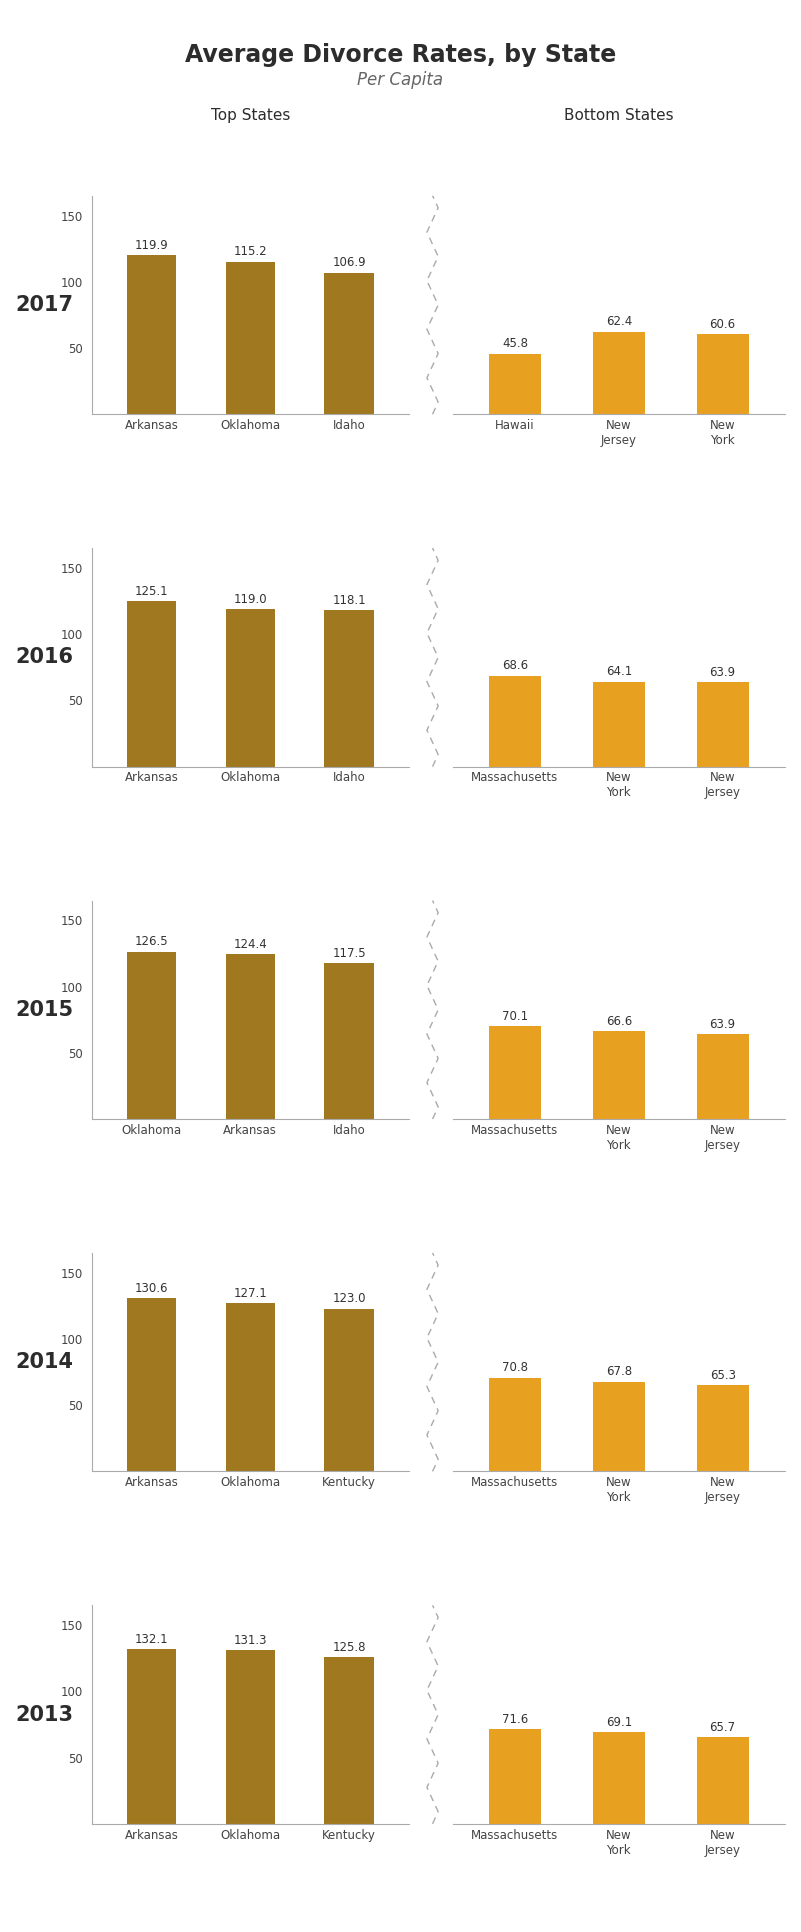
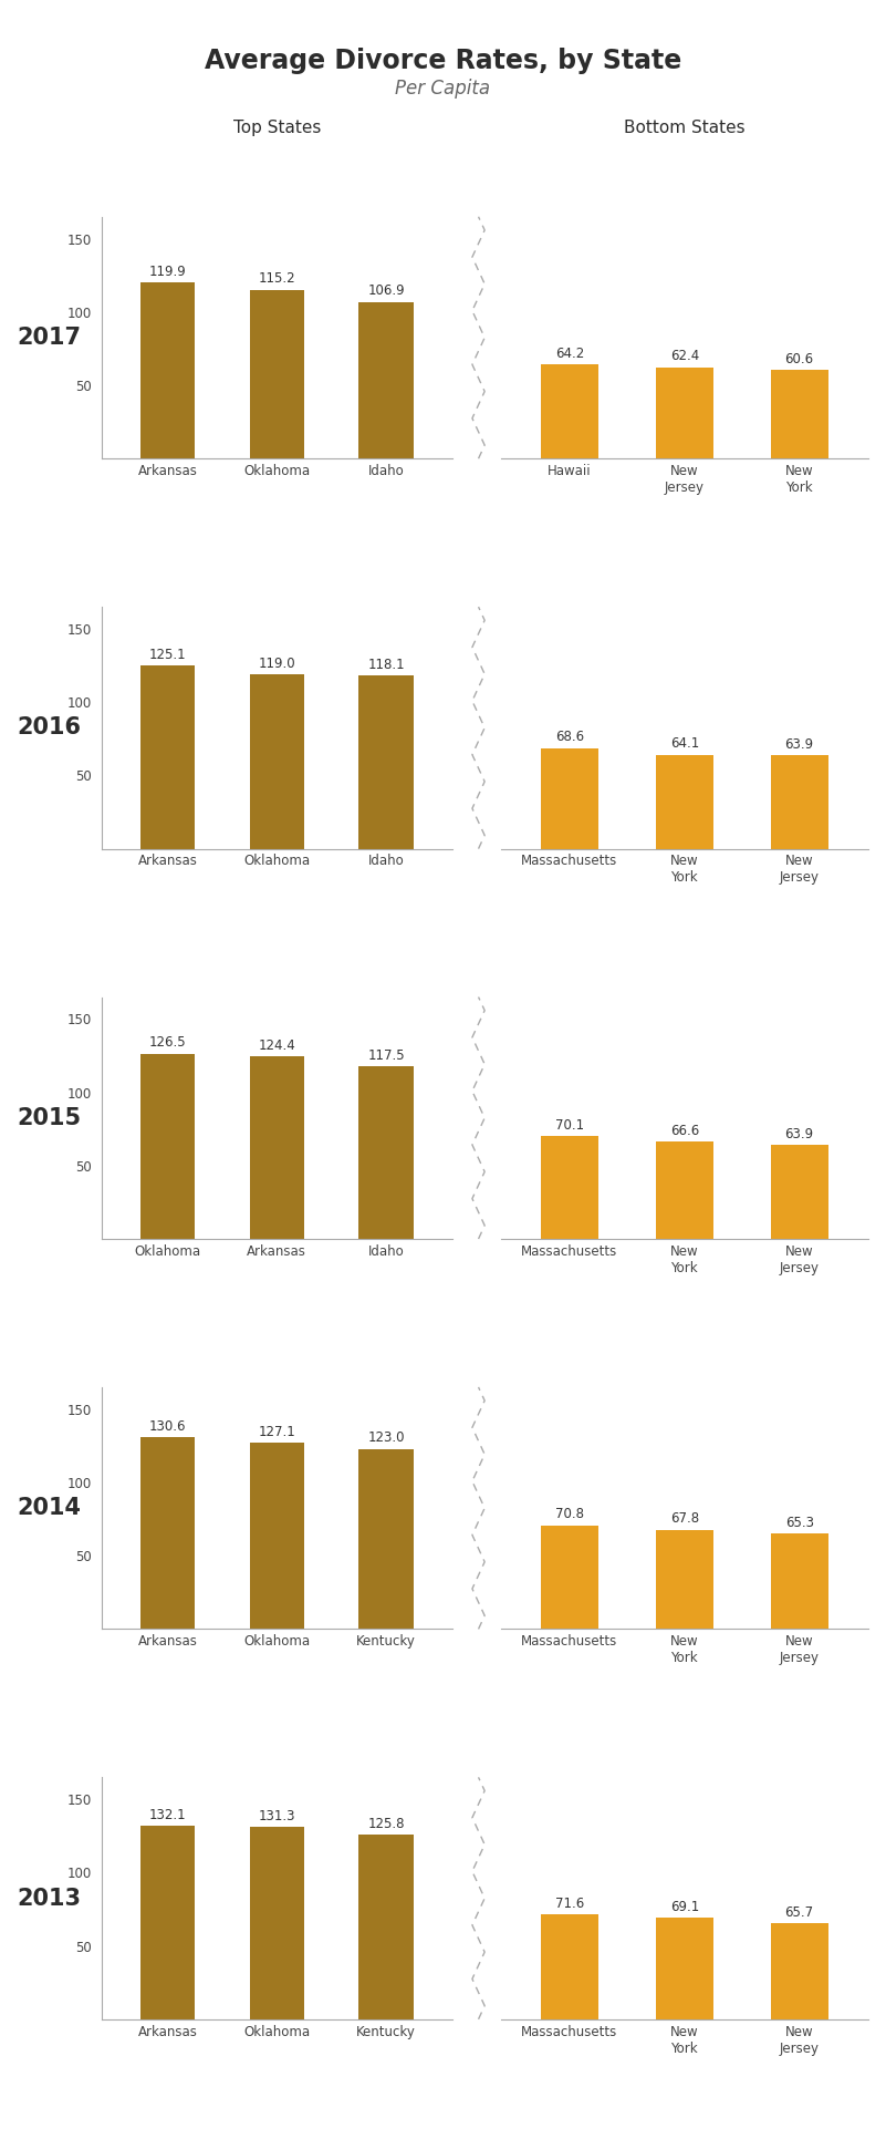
Hawaii: 45.8 -> 64.2
